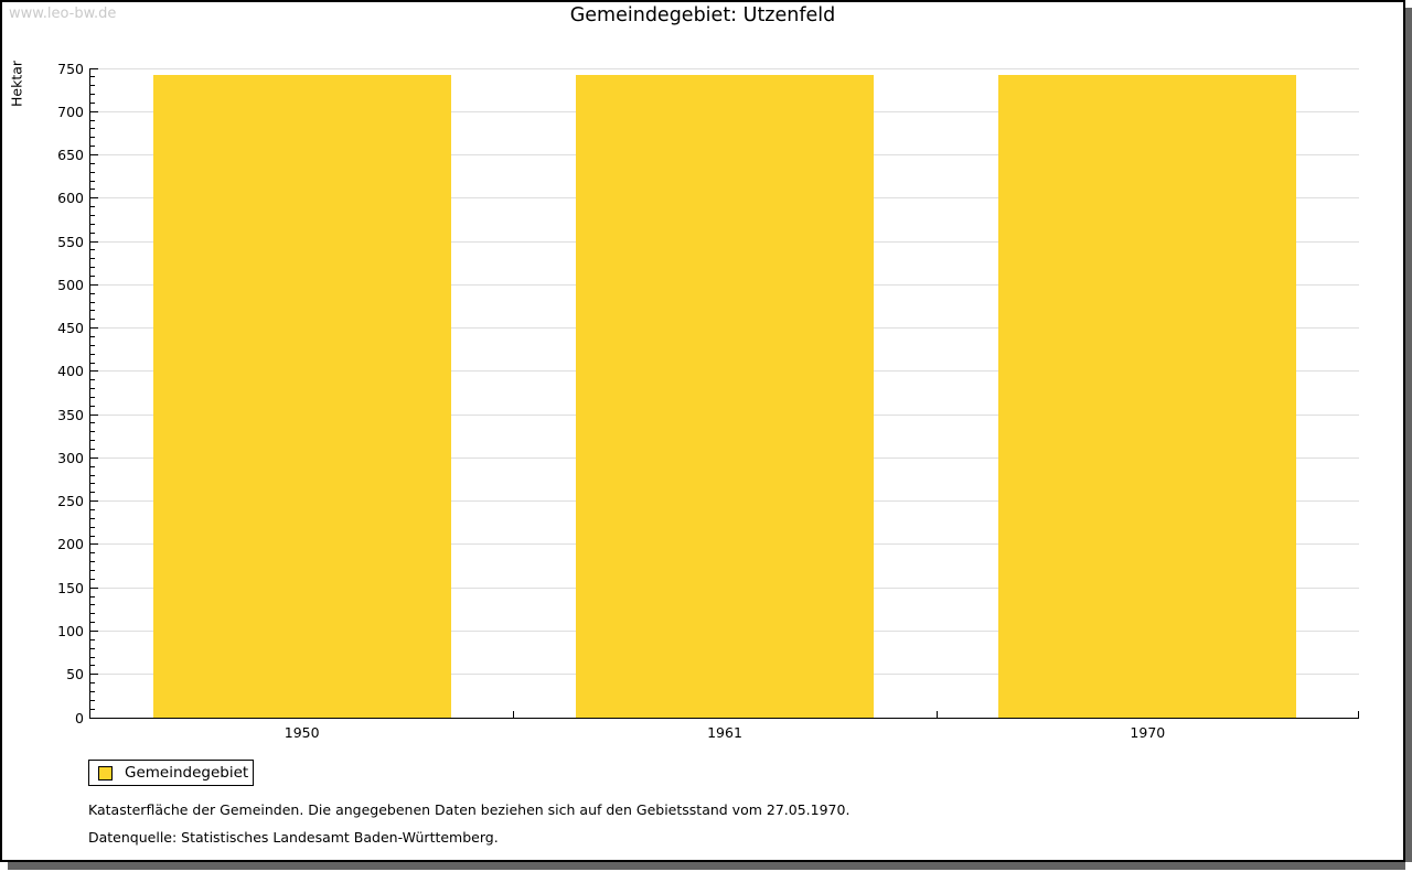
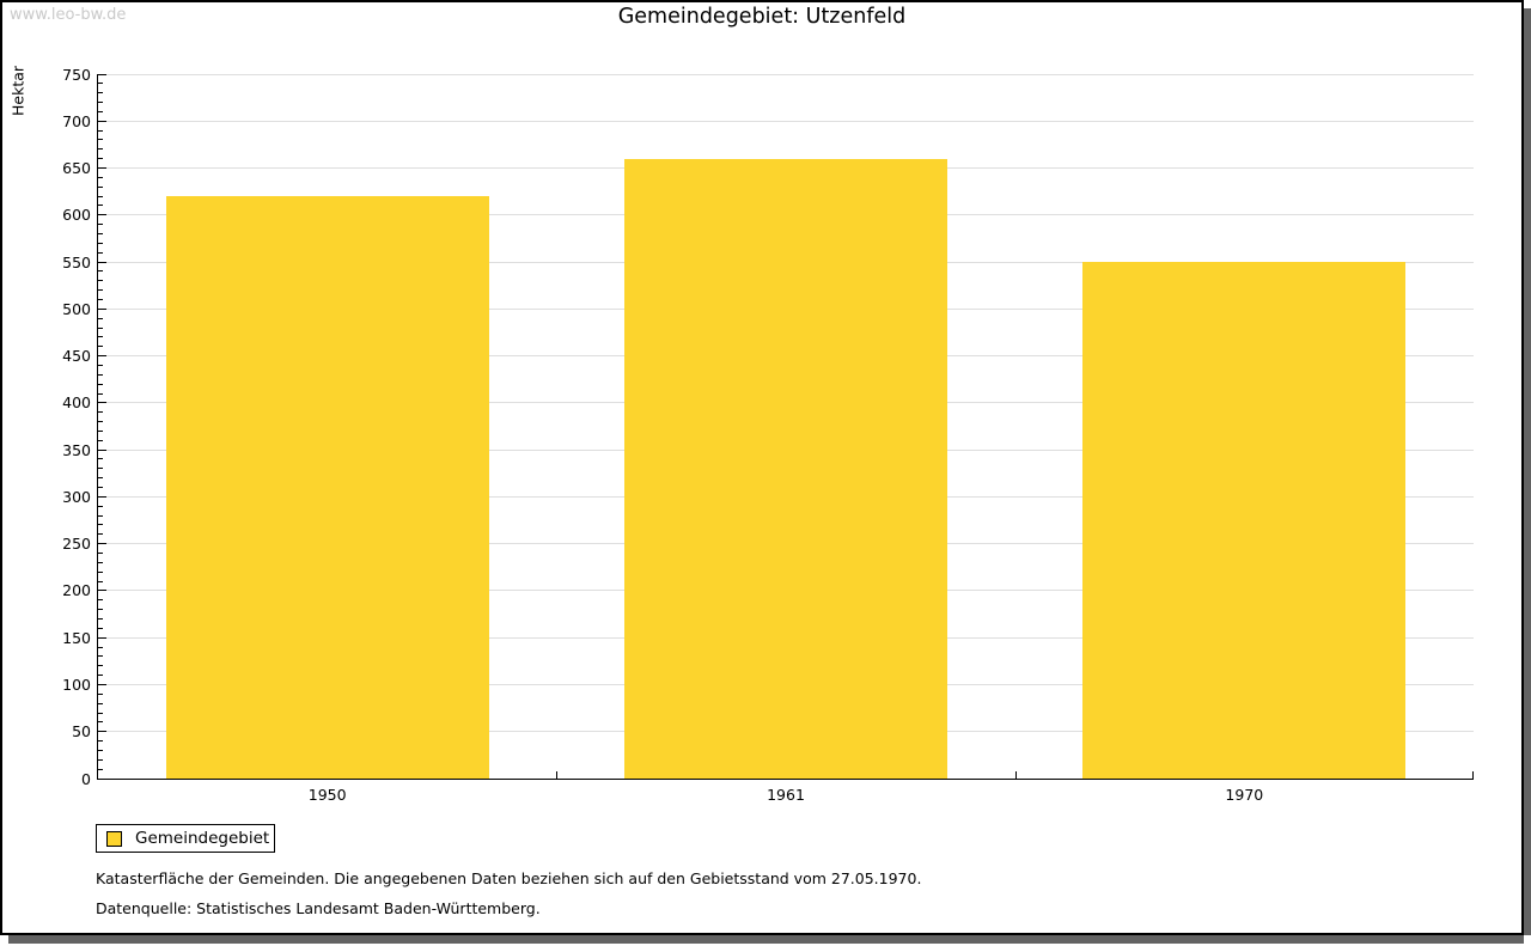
1950: 740 -> 620
1961: 740 -> 660
1970: 740 -> 550
